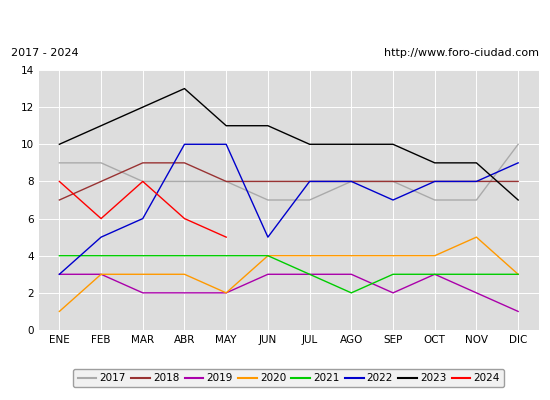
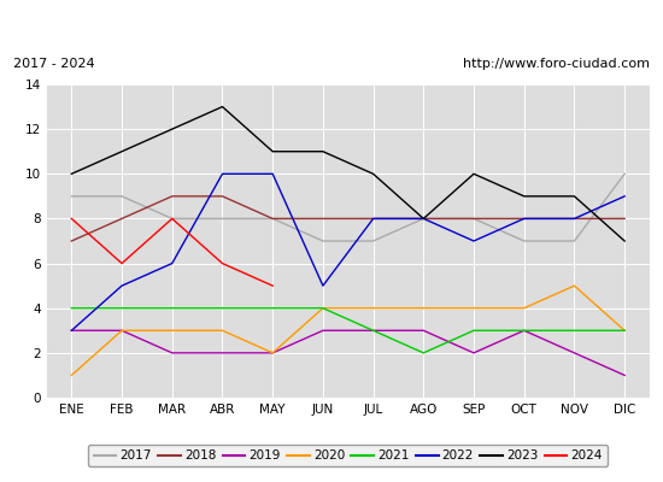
2023/AGO: 10 -> 8
